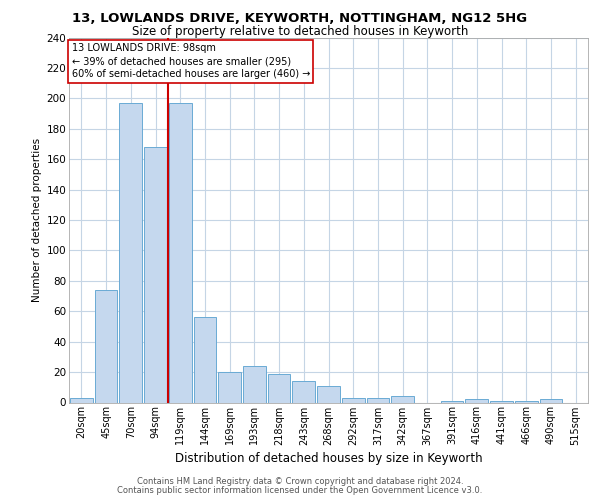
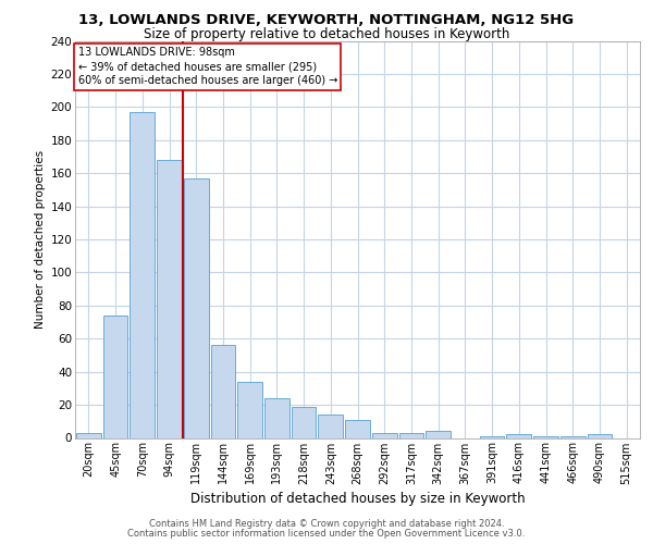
119sqm: 197 -> 157
169sqm: 20 -> 34
